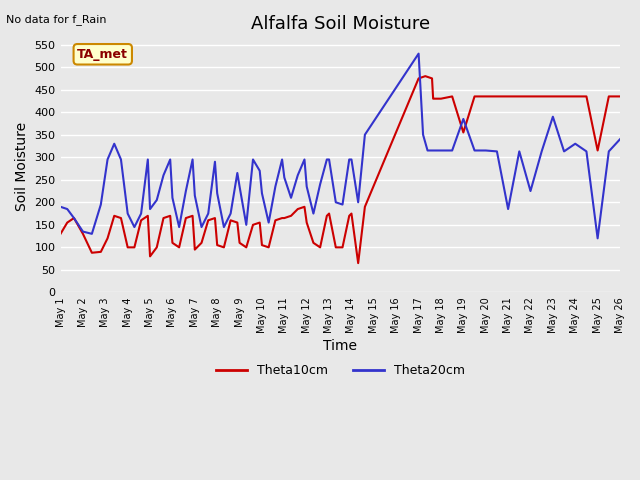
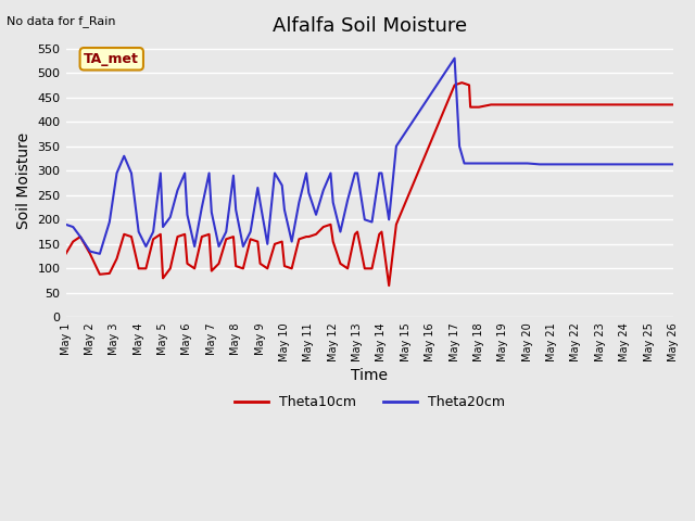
Theta10cm/May 19: 355 -> 435
Theta20cm/May 19: 385 -> 315
Theta20cm/May 21: 185 -> 313
Theta20cm/May 22: 225 -> 313
Theta20cm/May 23: 390 -> 313
Theta20cm/May 24: 330 -> 313
Theta10cm/May 25: 315 -> 435
Theta20cm/May 25: 120 -> 313
Theta20cm/May 26: 340 -> 313
